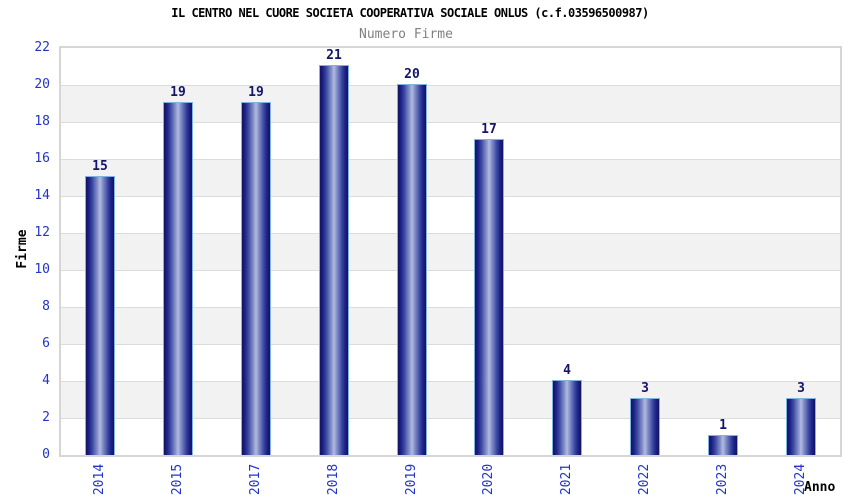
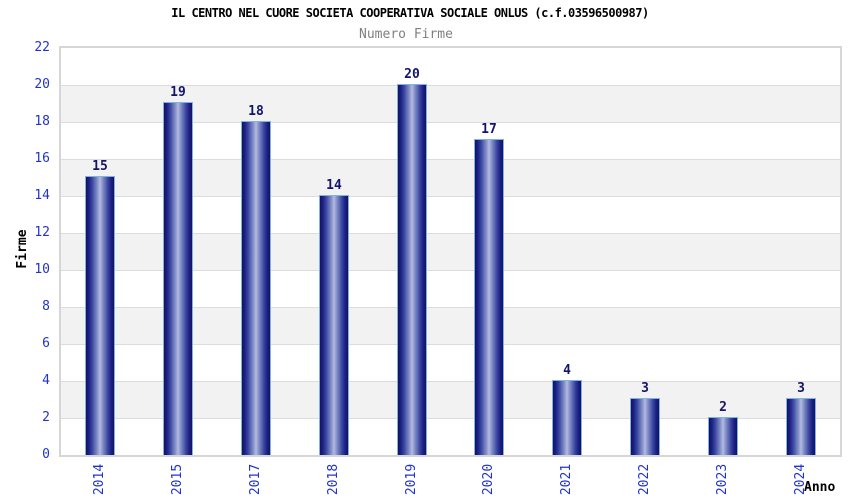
2017: 19 -> 18
2018: 21 -> 14
2023: 1 -> 2
